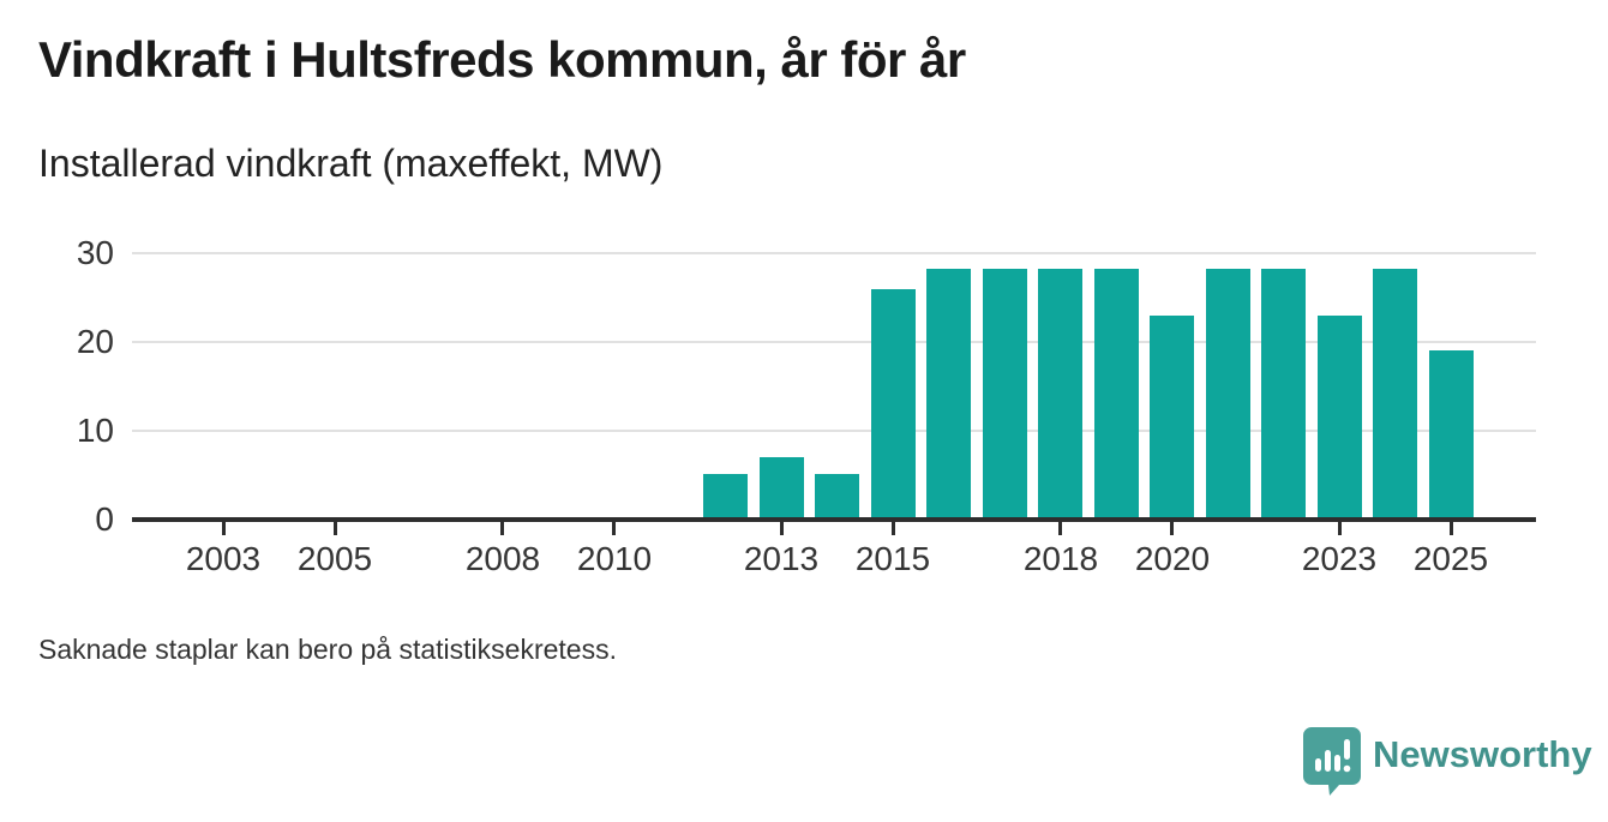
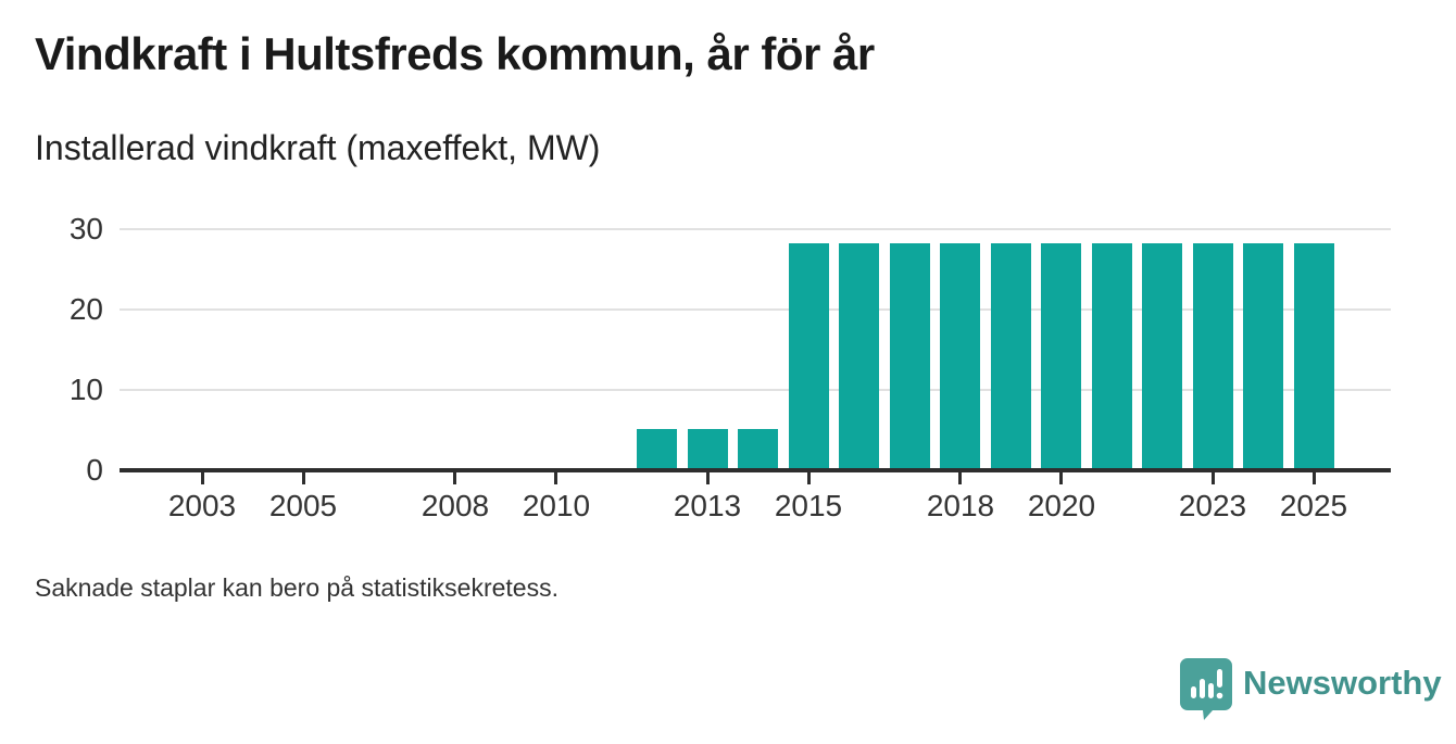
2013: 7 -> 5
2015: 26 -> 28
2020: 23 -> 28
2023: 23 -> 28
2025: 19 -> 28
